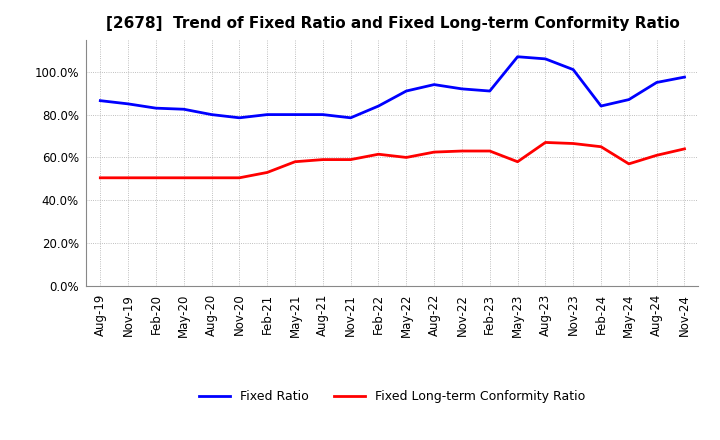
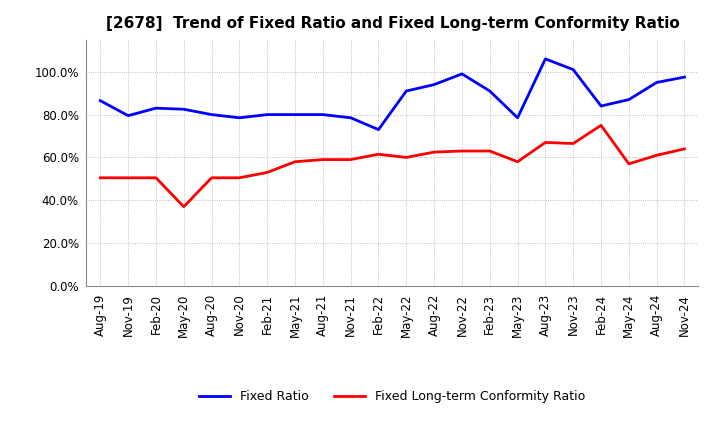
Fixed Ratio/Nov-19: 85.0% -> 79.5%
Fixed Long-term Conformity Ratio/May-20: 50.5% -> 37.0%
Fixed Ratio/Feb-22: 84.0% -> 73.0%
Fixed Ratio/Nov-22: 92.0% -> 99.0%
Fixed Ratio/May-23: 107.0% -> 78.5%
Fixed Long-term Conformity Ratio/Feb-24: 65.0% -> 75.0%
